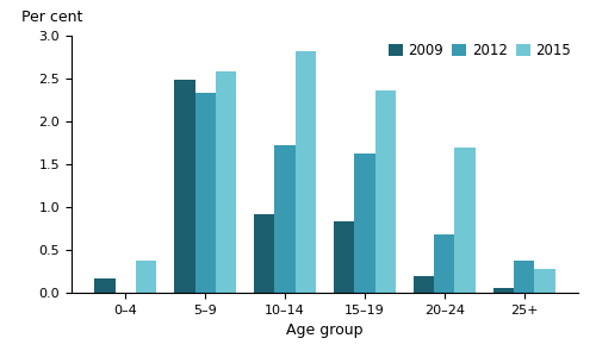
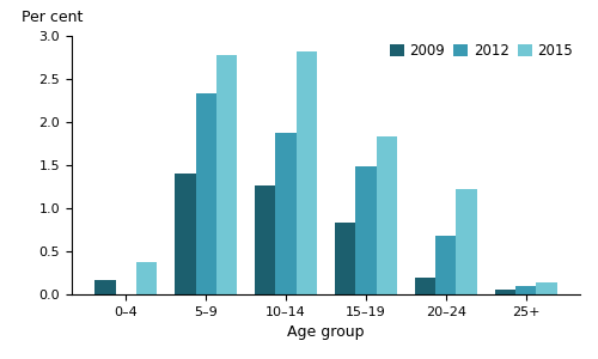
2009/5–9: 2.48 -> 1.40
2015/5–9: 2.58 -> 2.78
2009/10–14: 0.92 -> 1.27
2012/10–14: 1.72 -> 1.88
2012/15–19: 1.62 -> 1.48
2015/15–19: 2.36 -> 1.83
2015/20–24: 1.70 -> 1.22
2012/25+: 0.38 -> 0.10
2015/25+: 0.28 -> 0.14
